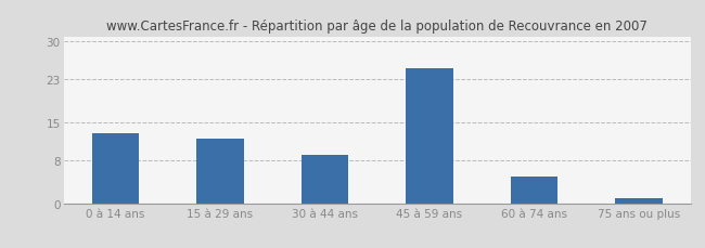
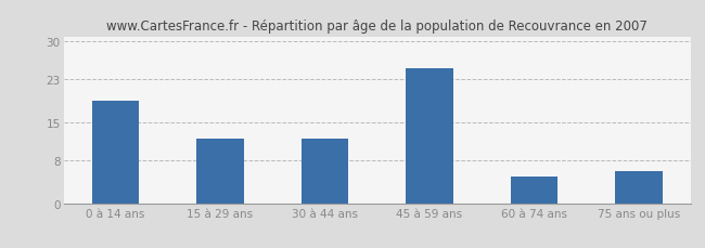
0 à 14 ans: 13 -> 19
30 à 44 ans: 9 -> 12
75 ans ou plus: 1 -> 6
